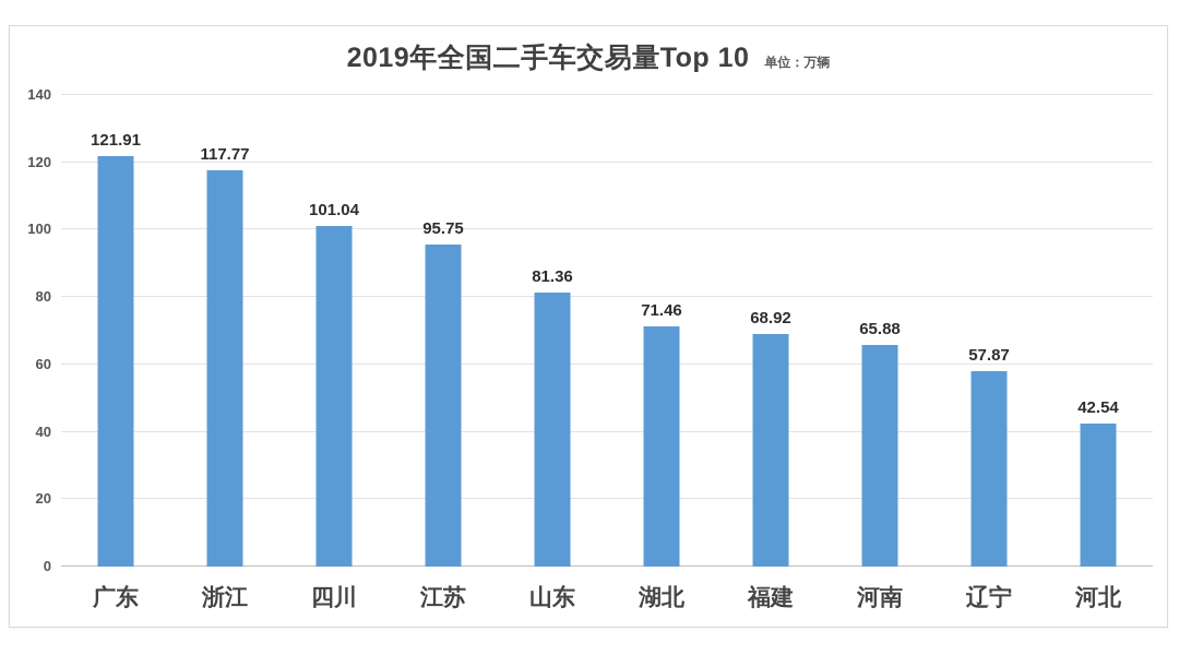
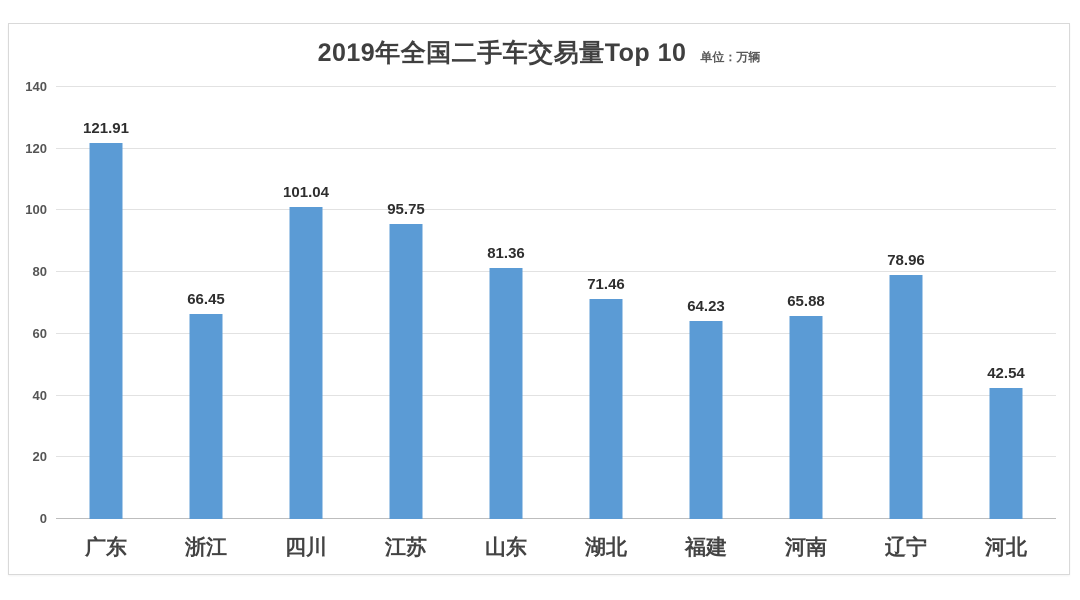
浙江: 117.77 -> 66.45
福建: 68.92 -> 64.23
辽宁: 57.87 -> 78.96
